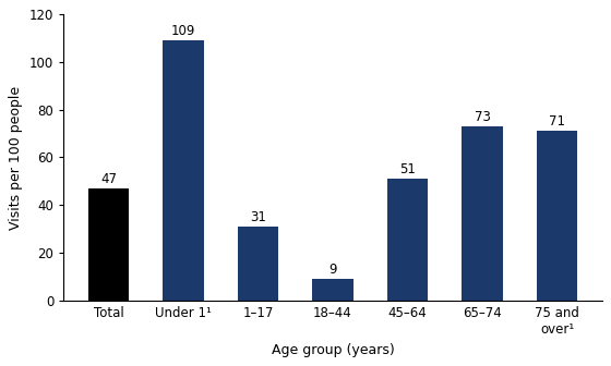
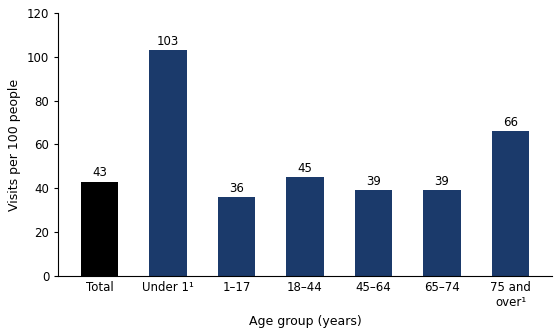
Total: 47 -> 43
Under 1¹: 109 -> 103
1–17: 31 -> 36
18–44: 9 -> 45
45–64: 51 -> 39
65–74: 73 -> 39
75 and over¹: 71 -> 66
